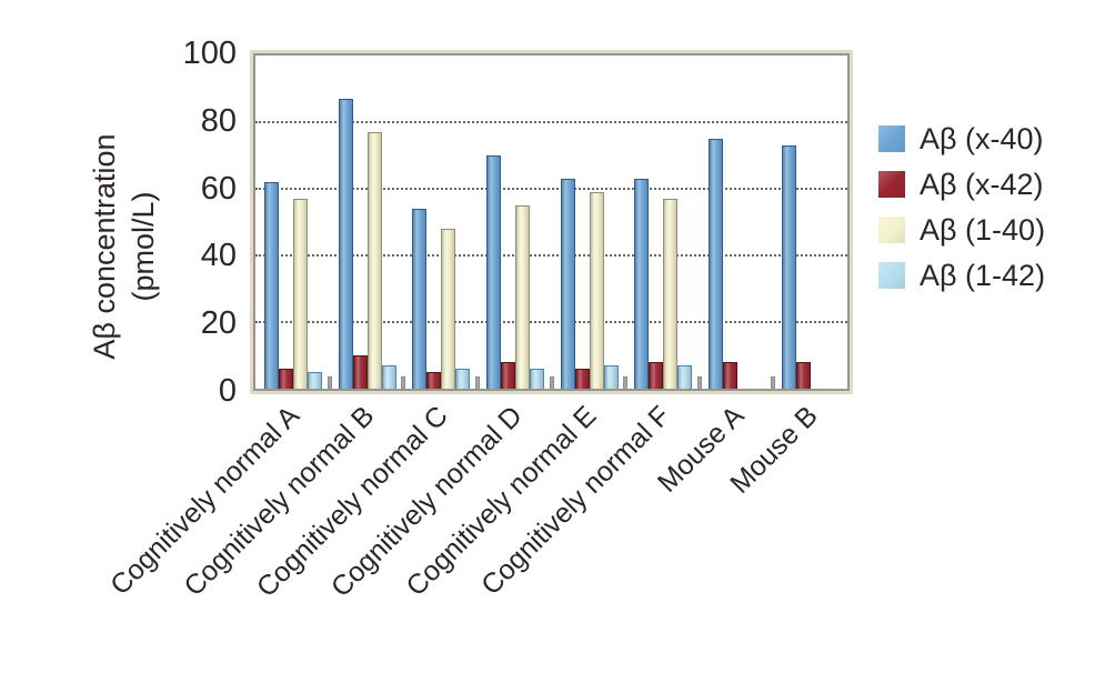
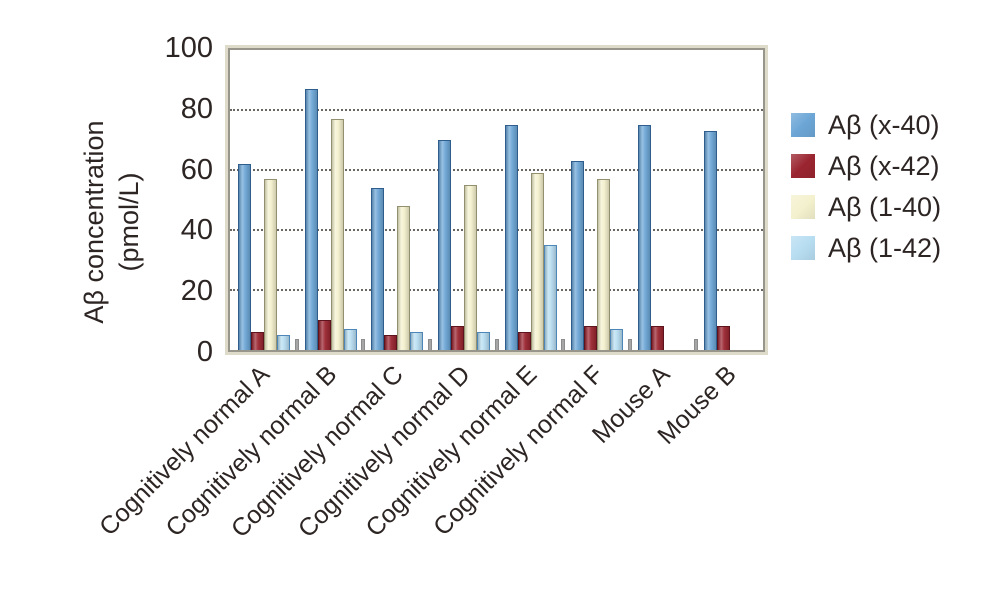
Aβ (x-40)/Cognitively normal E: 63 -> 75
Aβ (1-42)/Cognitively normal E: 7 -> 35
